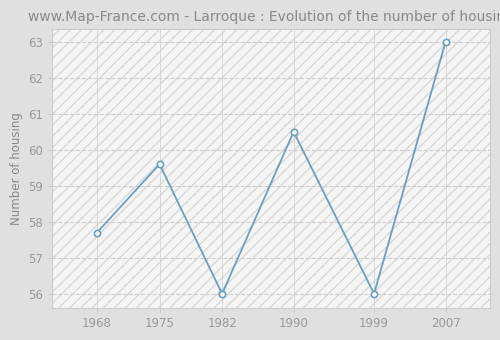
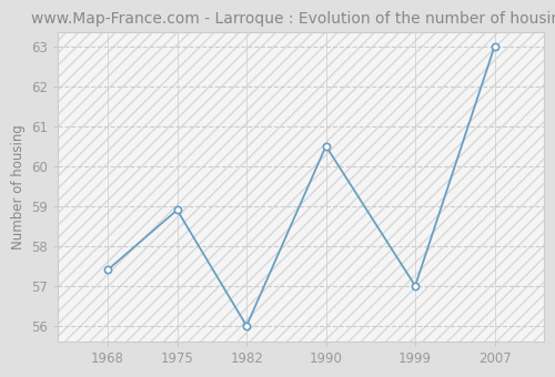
1968: 57.7 -> 57.4
1975: 59.6 -> 58.9
1999: 56.0 -> 57.0
